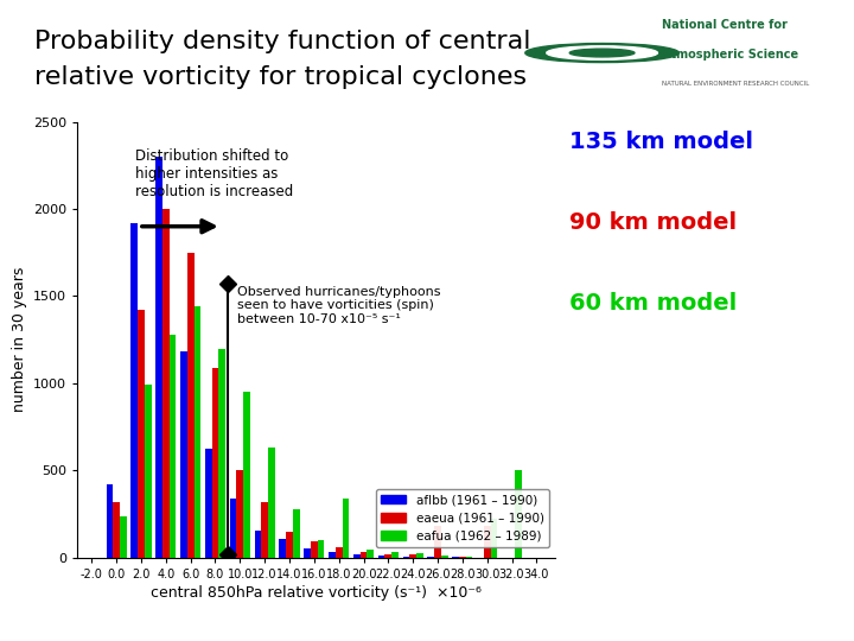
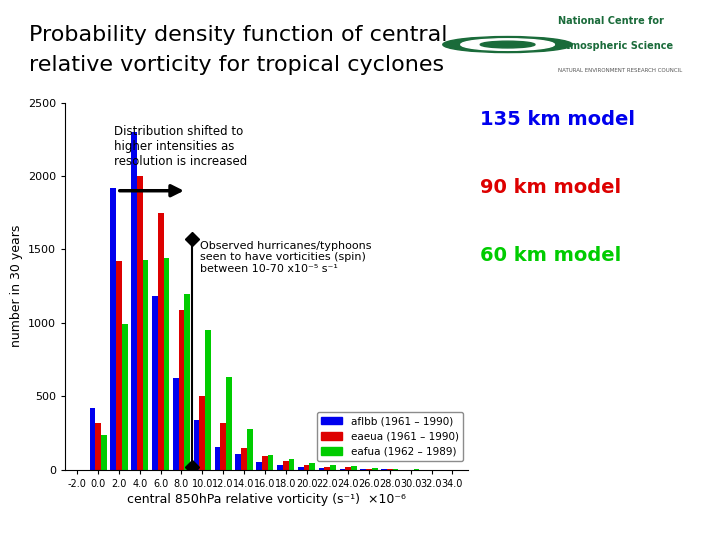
eafua (1962 – 1989)/4.0: 1280 -> 1430
eafua (1962 – 1989)/18.0: 340 -> 80
eaeua (1961 – 1990)/26.0: 180 -> 10
eaeua (1961 – 1990)/30.0: 180 -> 0
eafua (1962 – 1989)/30.0: 220 -> 0
eafua (1962 – 1989)/32.0: 500 -> 0
